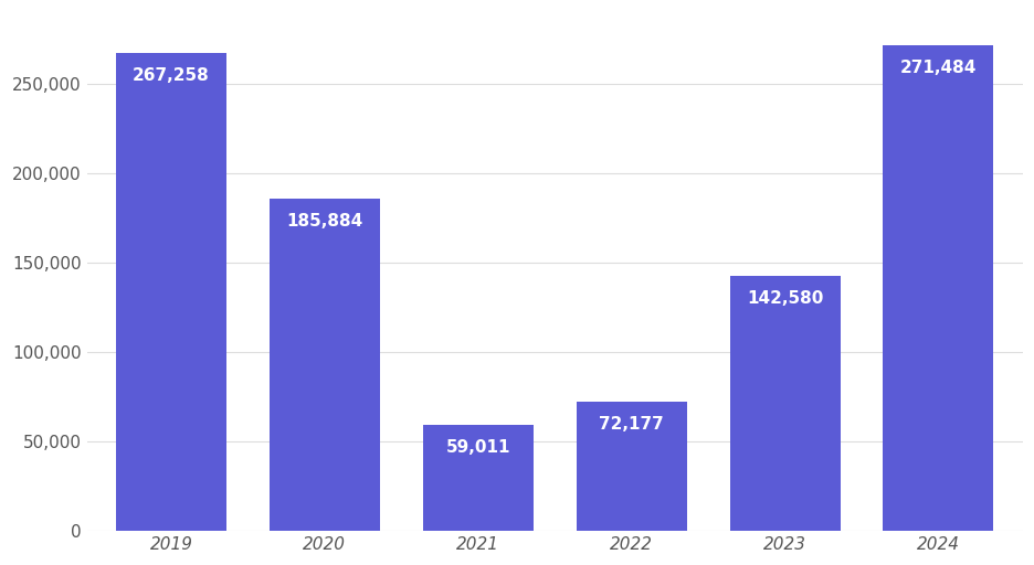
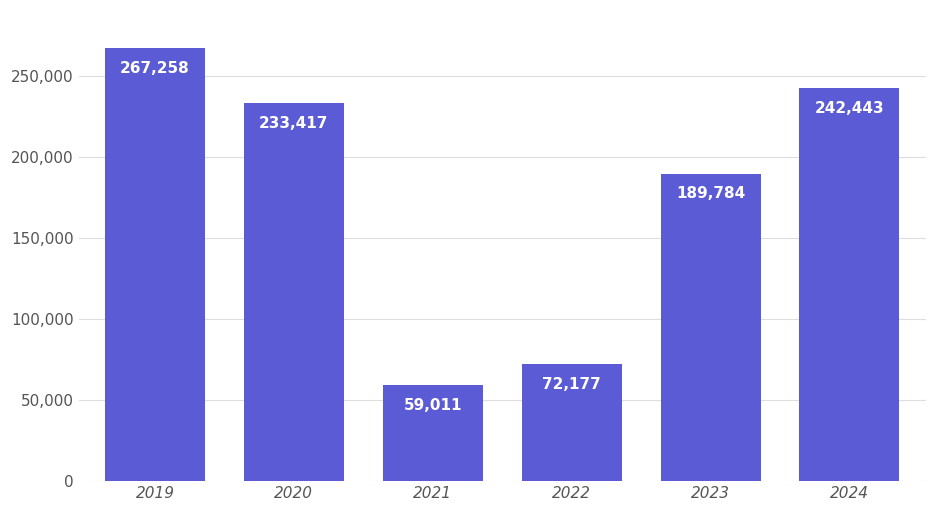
2020: 185,884 -> 233,417
2023: 142,580 -> 189,784
2024: 271,484 -> 242,443
